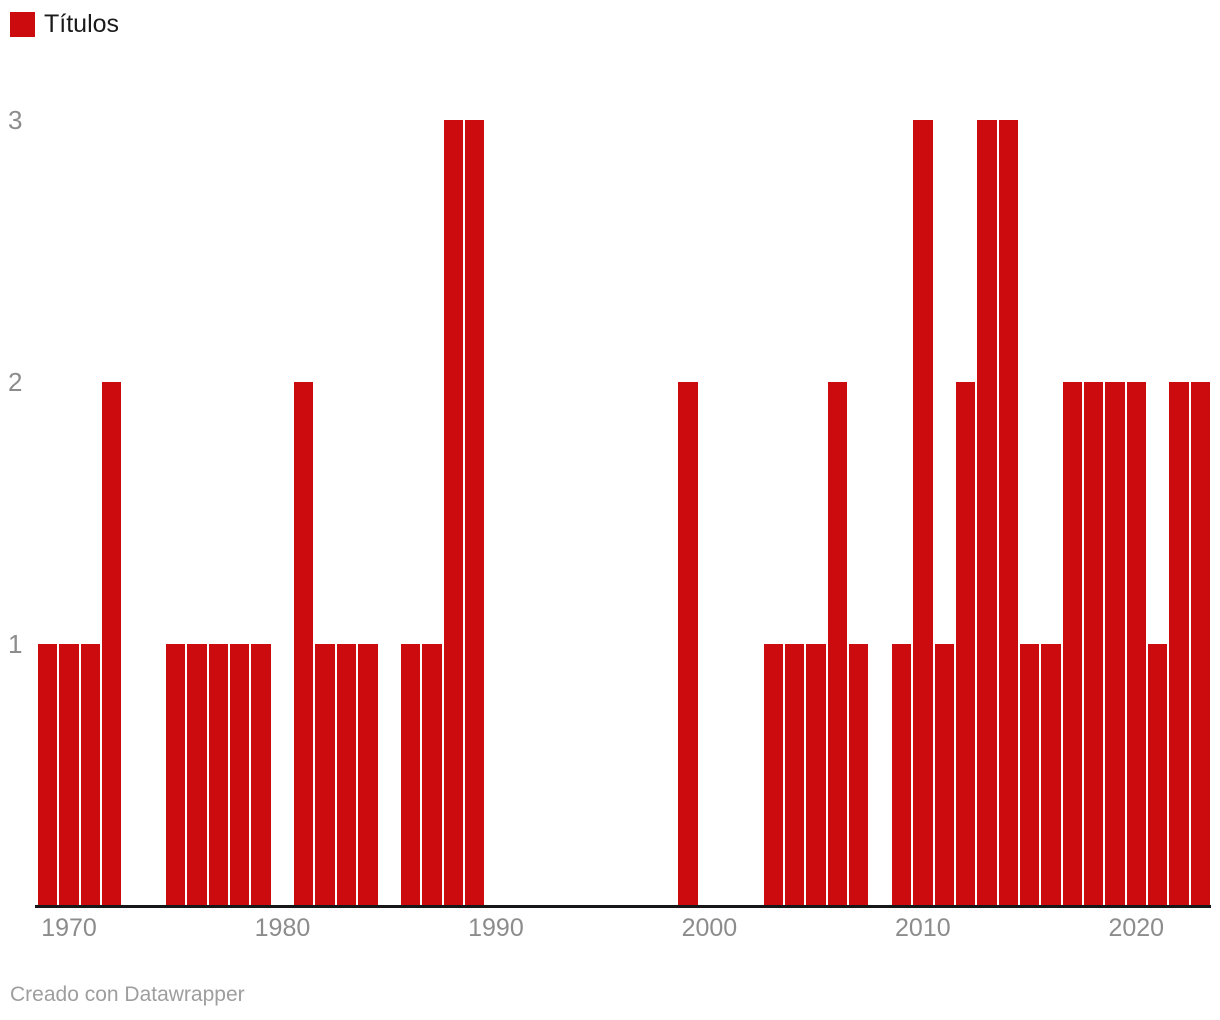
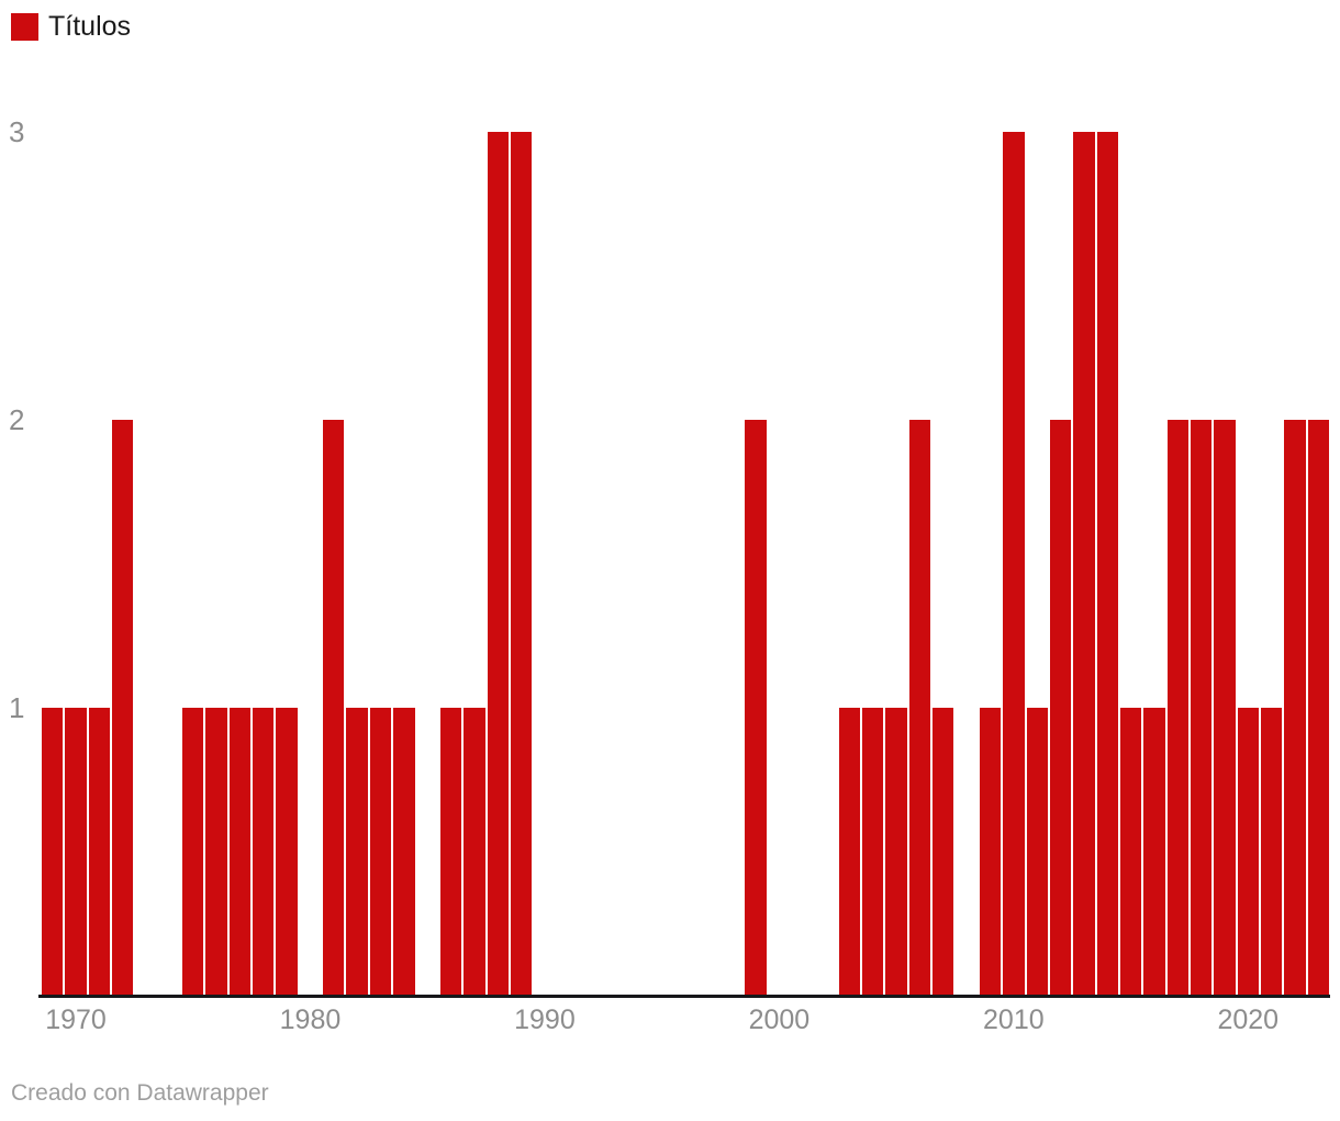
2020: 2 -> 1
